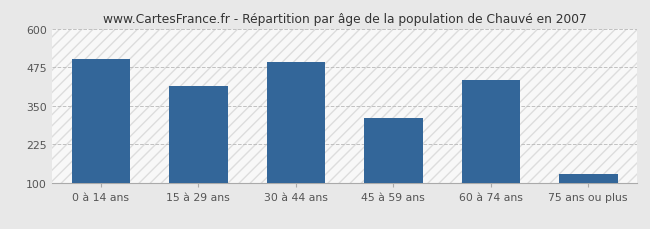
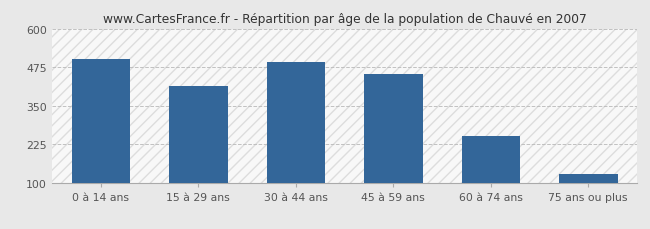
45 à 59 ans: 310 -> 455
60 à 74 ans: 435 -> 253
